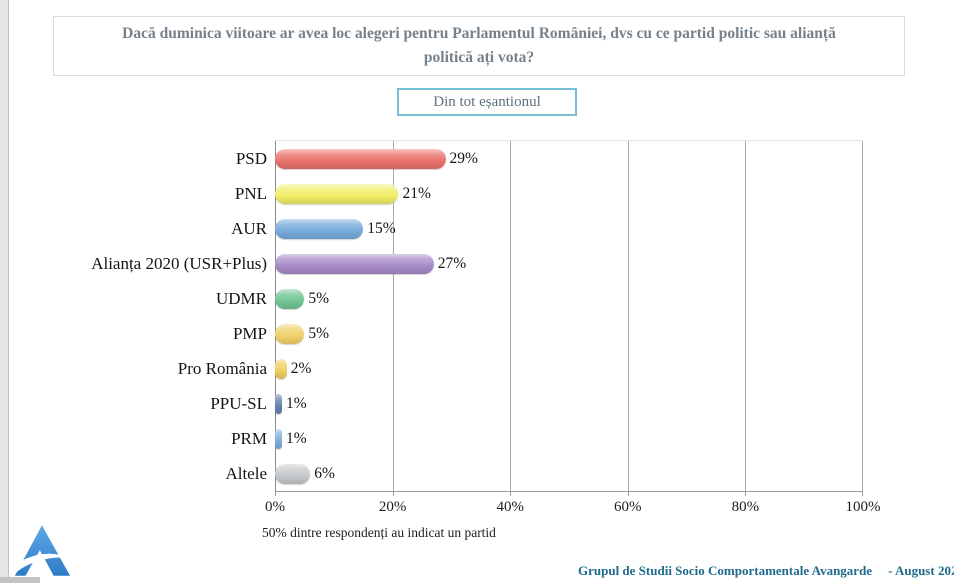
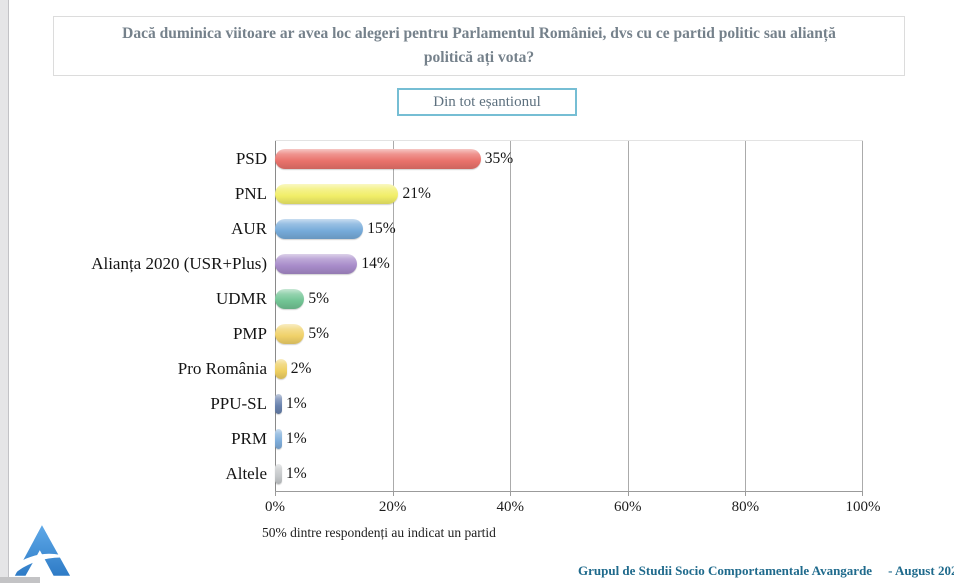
PSD: 29% -> 35%
Alianța 2020 (USR+Plus): 27% -> 14%
Altele: 6% -> 1%
